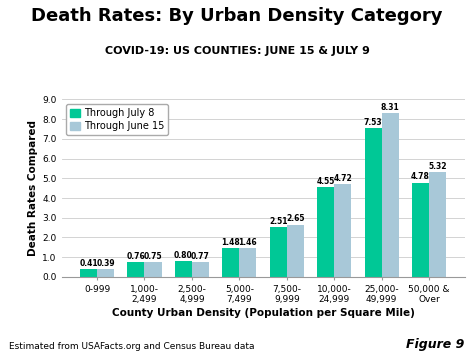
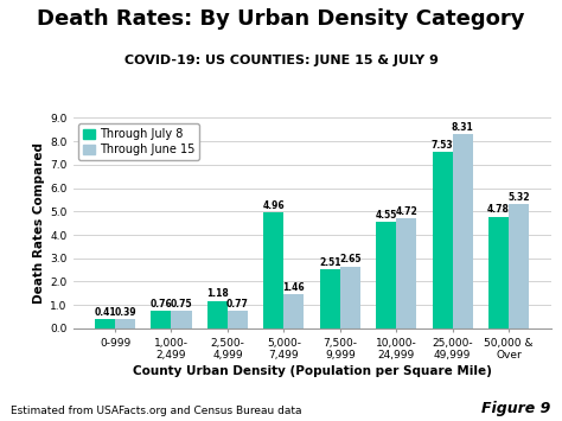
Through July 8/2,500- 4,999: 0.80 -> 1.18
Through July 8/5,000- 7,499: 1.48 -> 4.96
